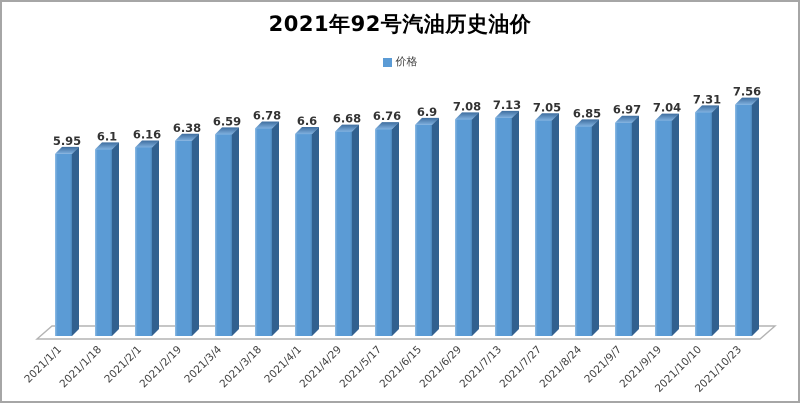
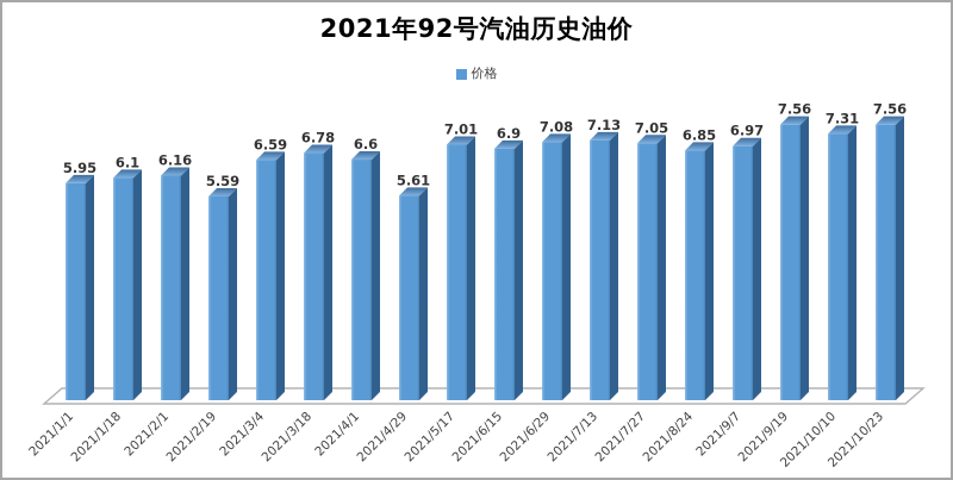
2021/2/19: 6.38 -> 5.59
2021/4/29: 6.68 -> 5.61
2021/5/17: 6.76 -> 7.01
2021/9/19: 7.04 -> 7.56
